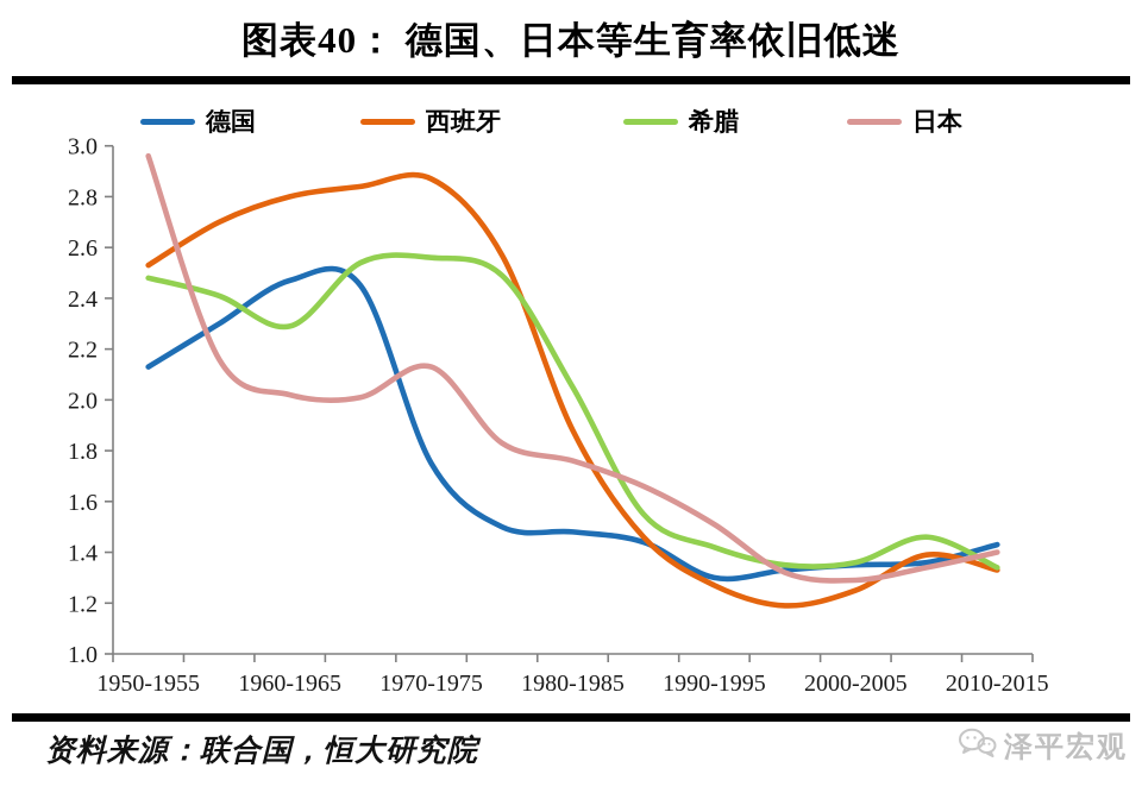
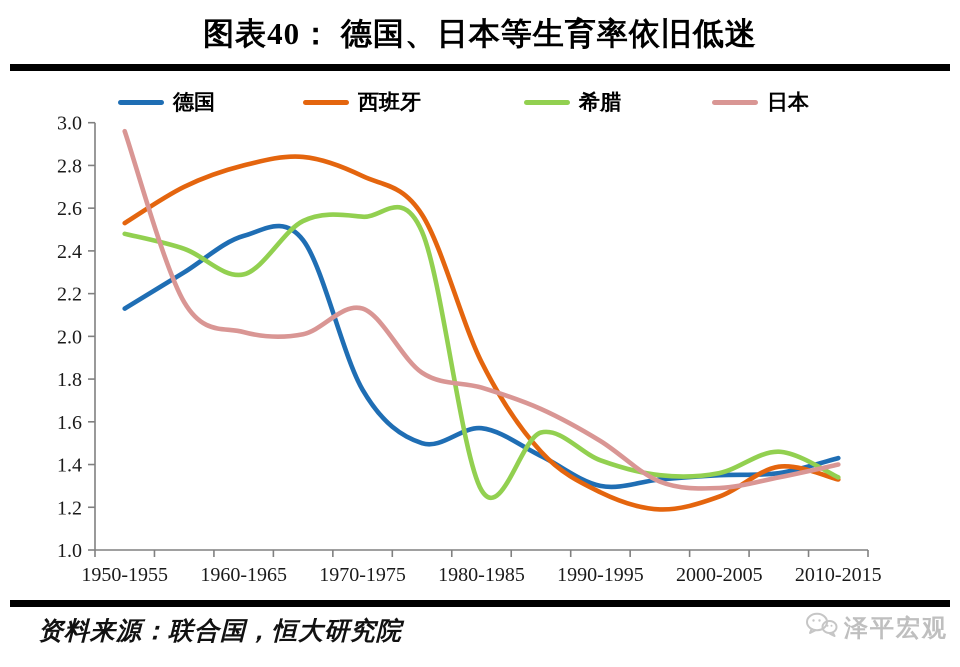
西班牙/1970-1975: 2.87 -> 2.75
德国/1980-1985: 1.48 -> 1.57
希腊/1980-1985: 2.05 -> 1.28
